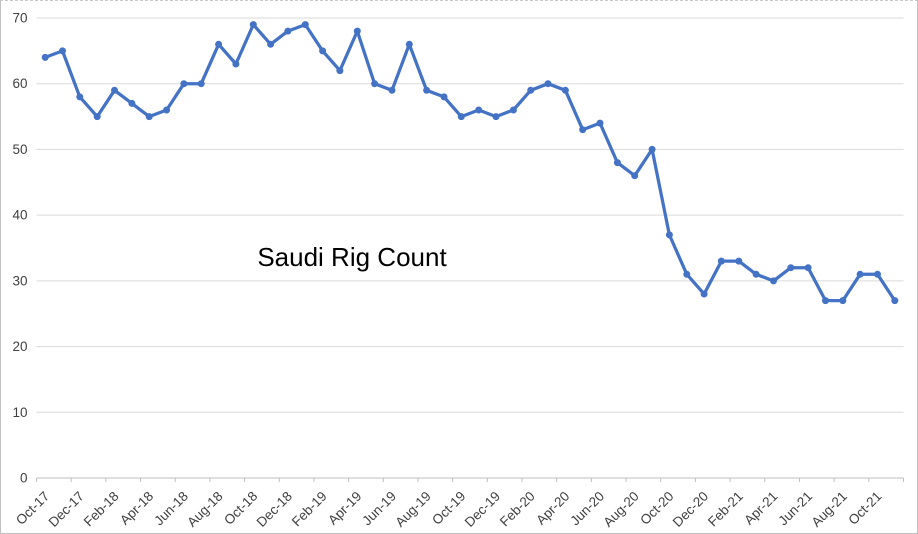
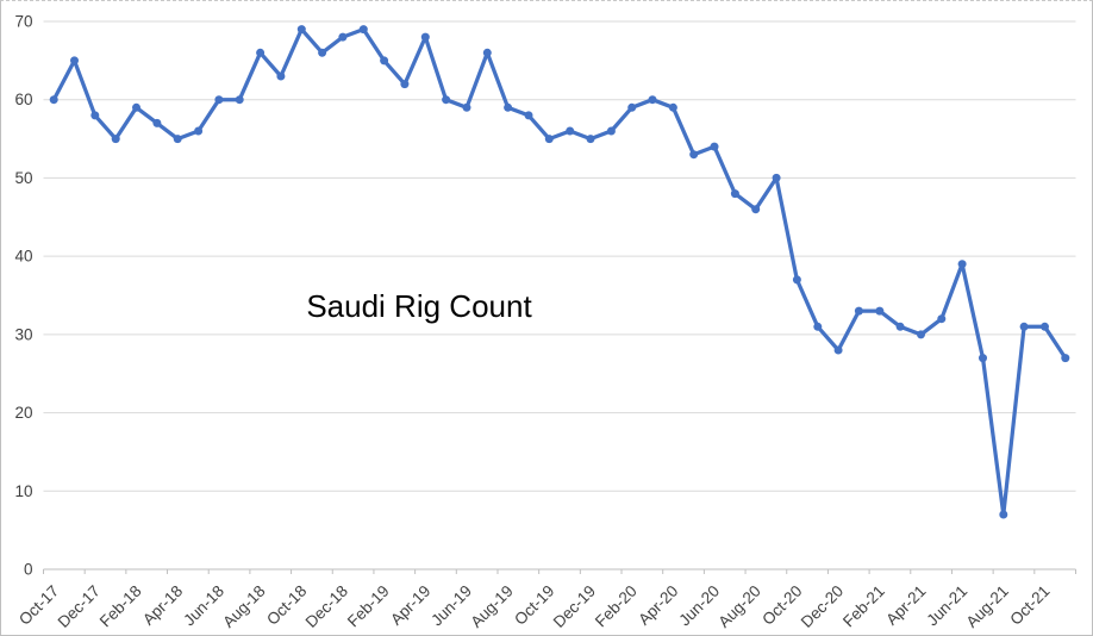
Oct-17: 64 -> 60
Jun-21: 32 -> 39
Aug-21: 27 -> 7
